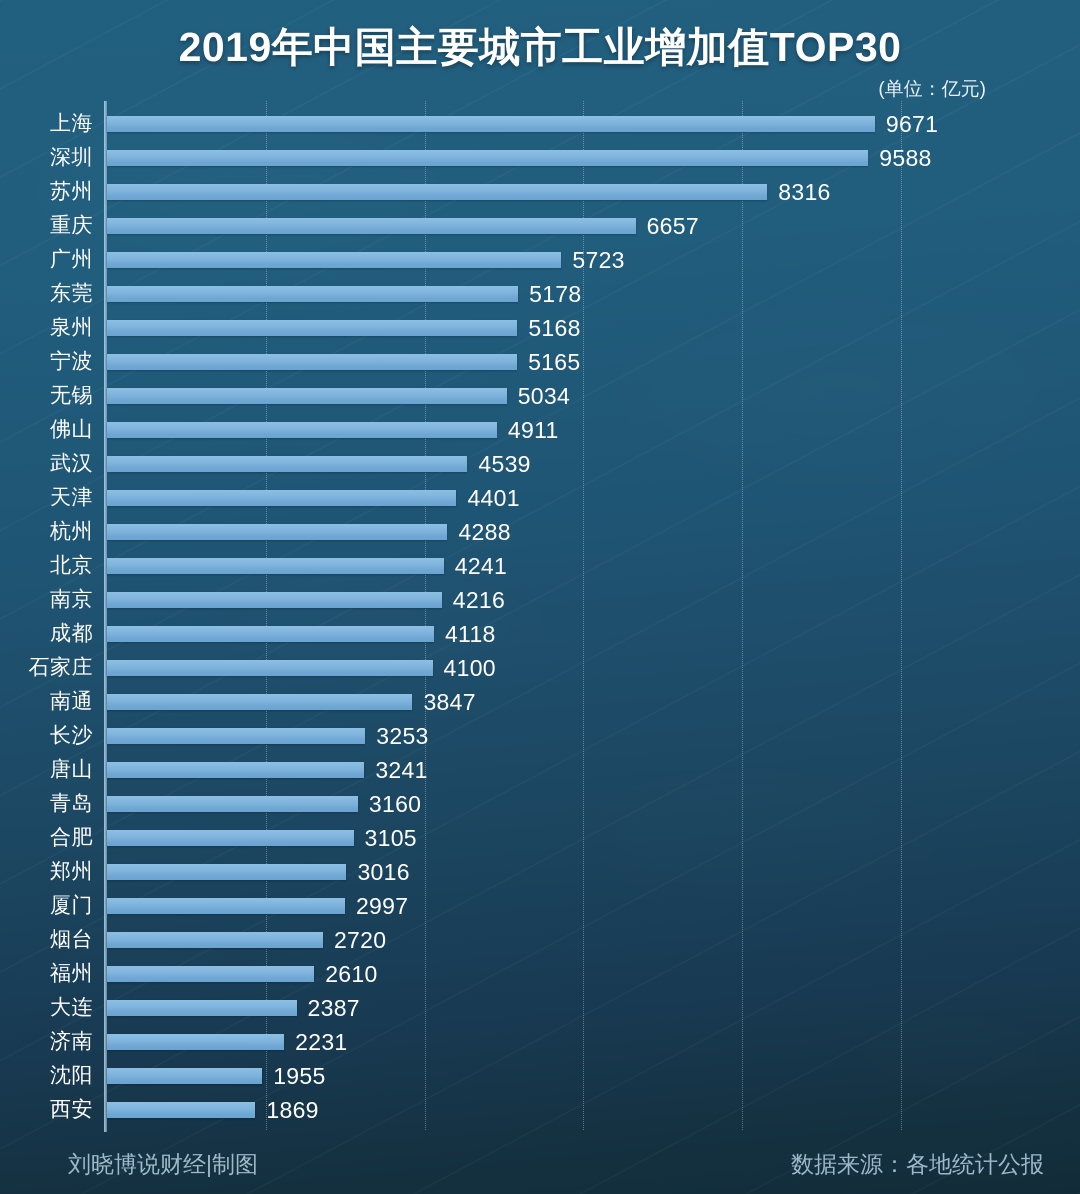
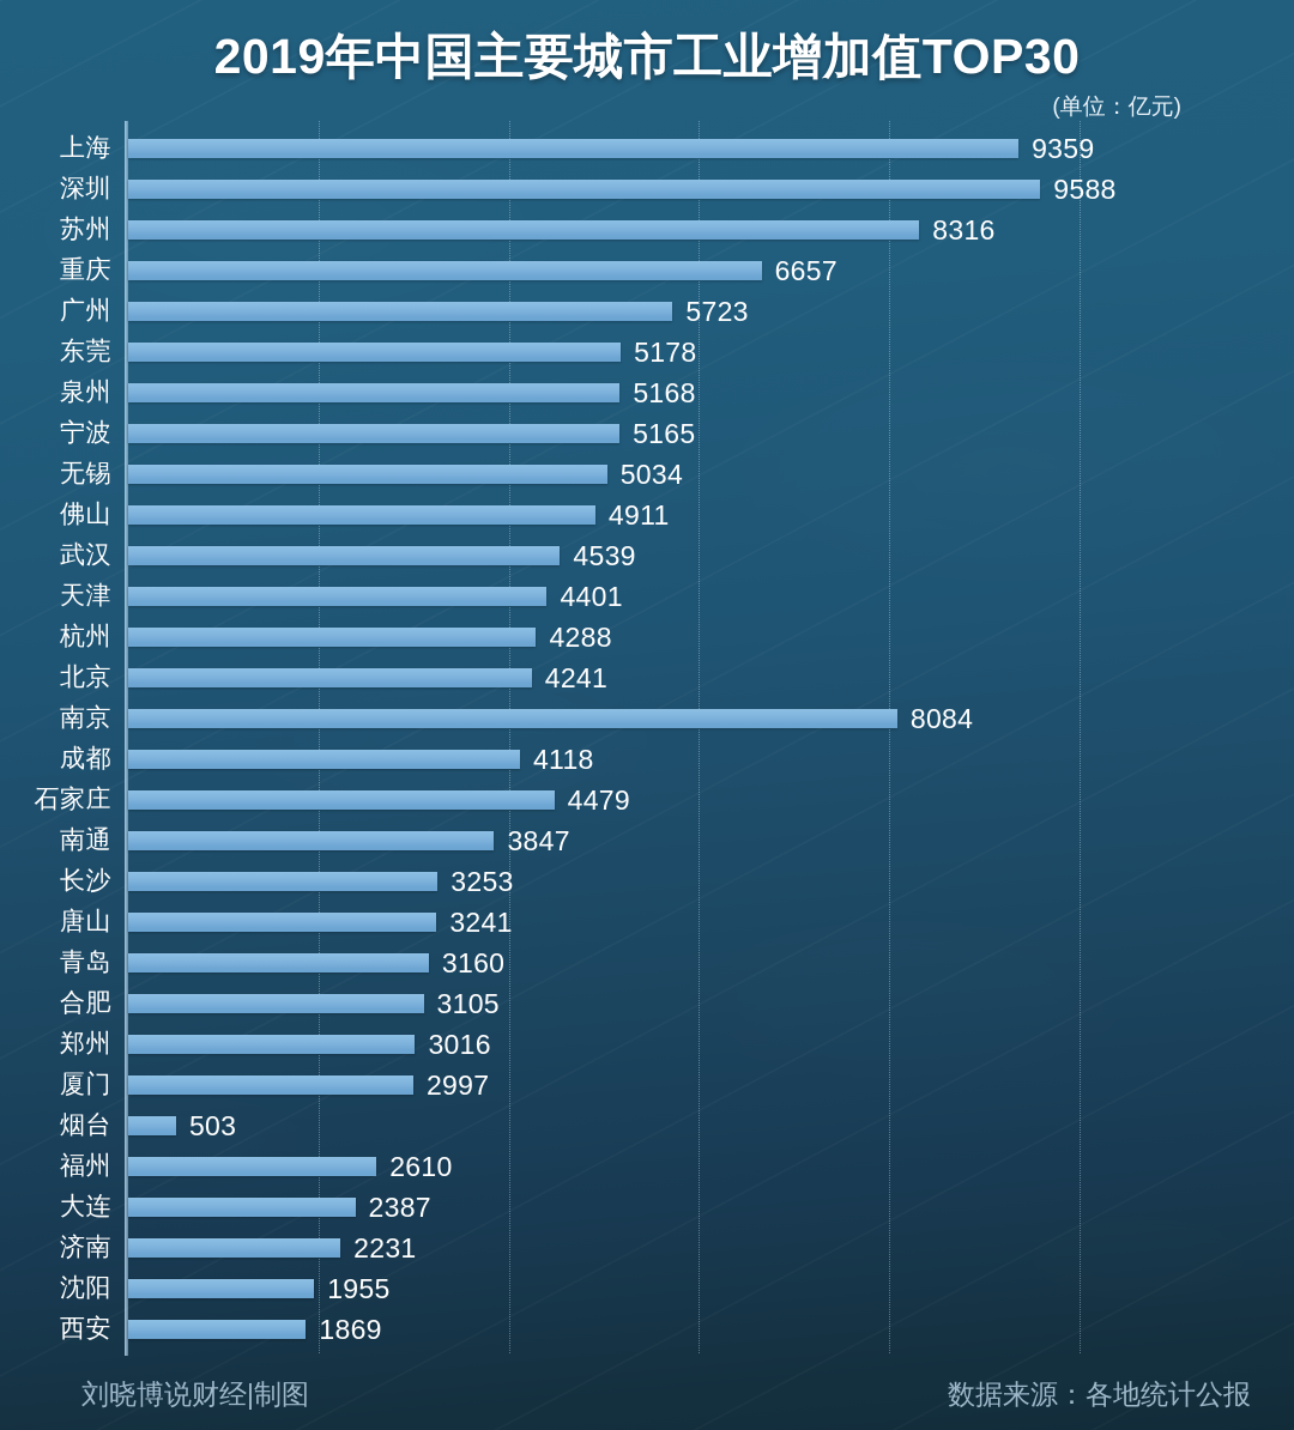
上海: 9671 -> 9359
南京: 4216 -> 8084
石家庄: 4100 -> 4479
烟台: 2720 -> 503
